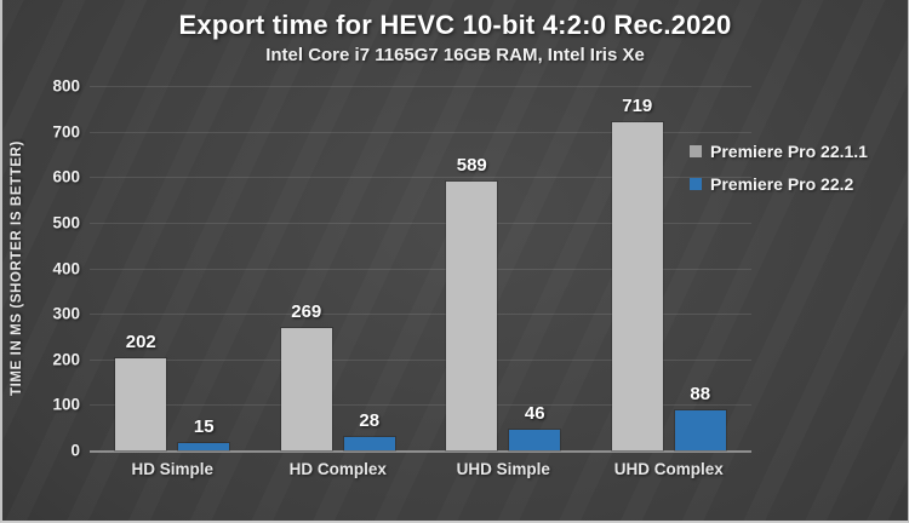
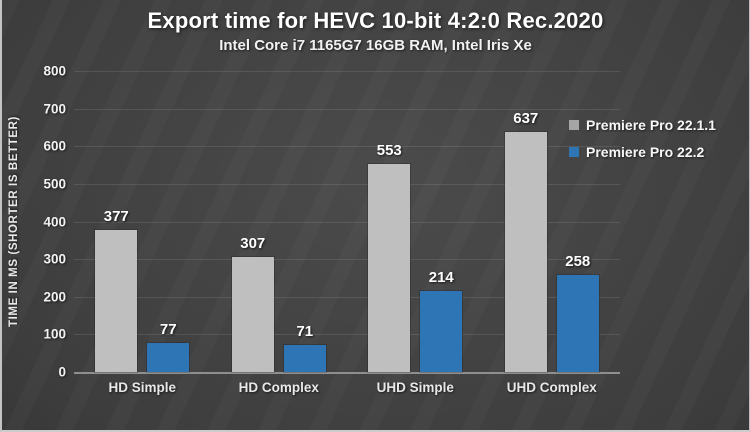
Premiere Pro 22.1.1/HD Simple: 202 -> 377
Premiere Pro 22.2/HD Simple: 15 -> 77
Premiere Pro 22.1.1/HD Complex: 269 -> 307
Premiere Pro 22.2/HD Complex: 28 -> 71
Premiere Pro 22.1.1/UHD Simple: 589 -> 553
Premiere Pro 22.2/UHD Simple: 46 -> 214
Premiere Pro 22.1.1/UHD Complex: 719 -> 637
Premiere Pro 22.2/UHD Complex: 88 -> 258
